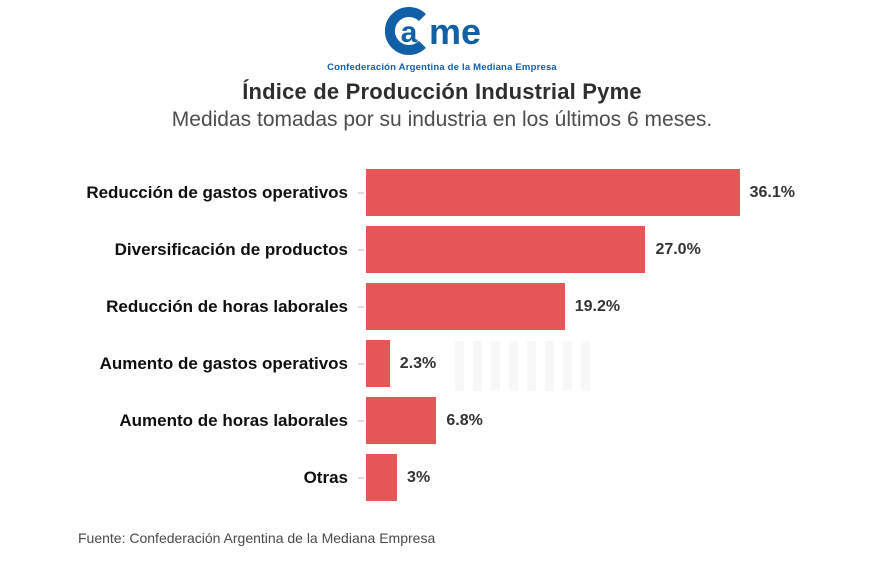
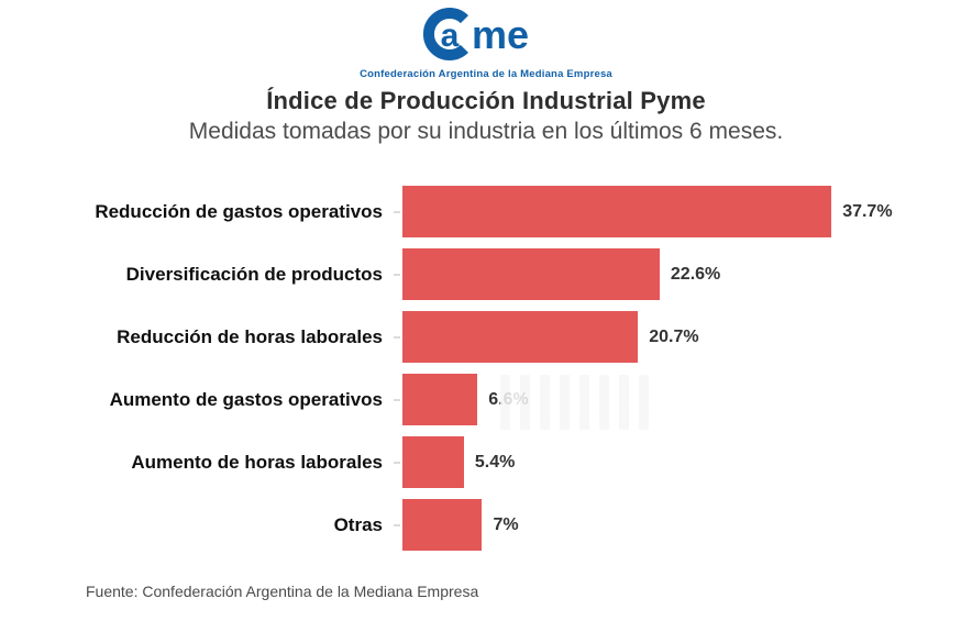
Reducción de gastos operativos: 36.1% -> 37.7%
Diversificación de productos: 27.0% -> 22.6%
Reducción de horas laborales: 19.2% -> 20.7%
Aumento de gastos operativos: 2.3% -> 6.6%
Aumento de horas laborales: 6.8% -> 5.4%
Otras: 3% -> 7%
